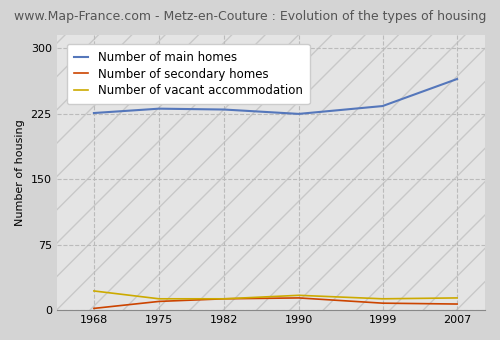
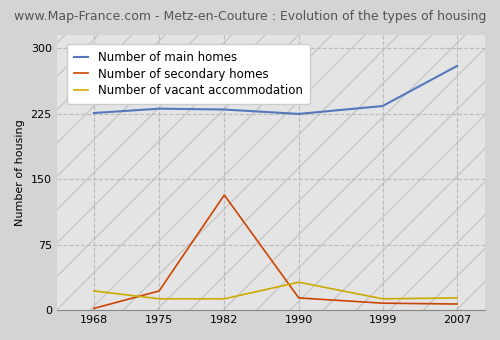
Number of secondary homes/1975: 10 -> 22
Number of secondary homes/1982: 13 -> 132
Number of vacant accommodation/1990: 17 -> 32
Number of main homes/2007: 265 -> 280
